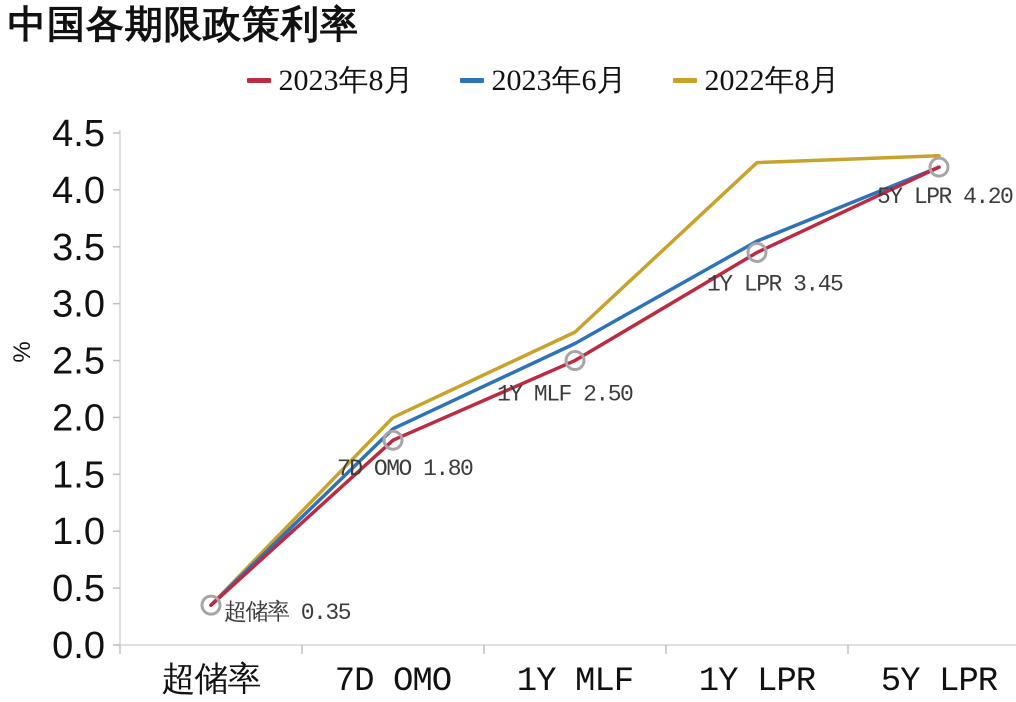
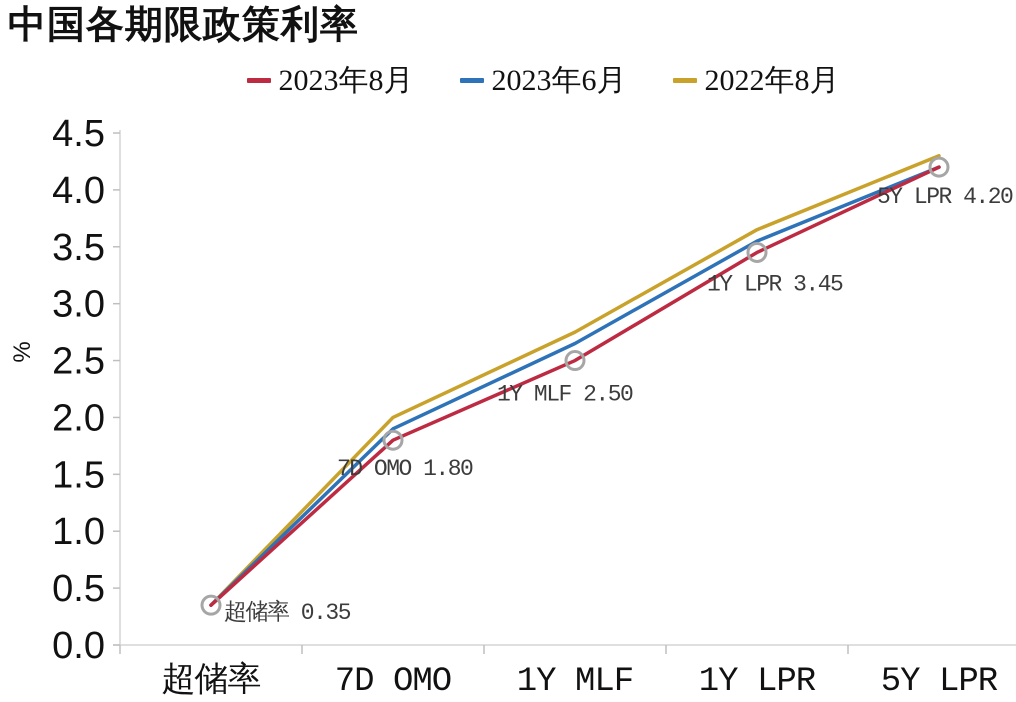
2022年8月/1Y LPR: 4.24 -> 3.65
